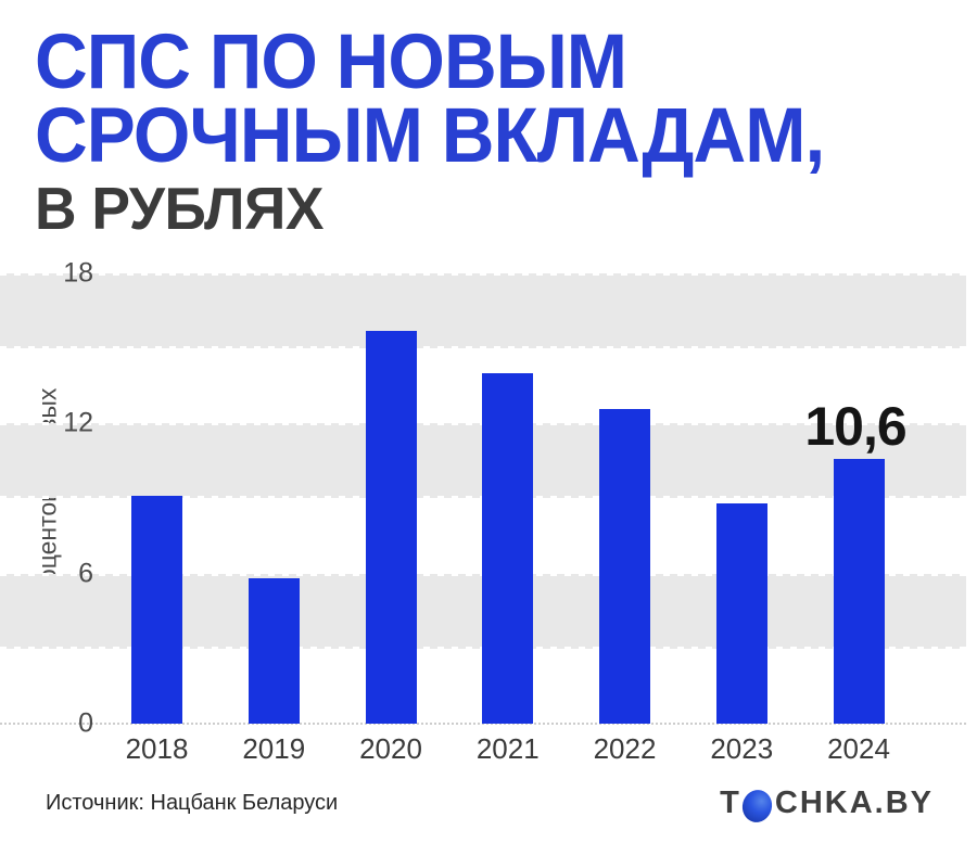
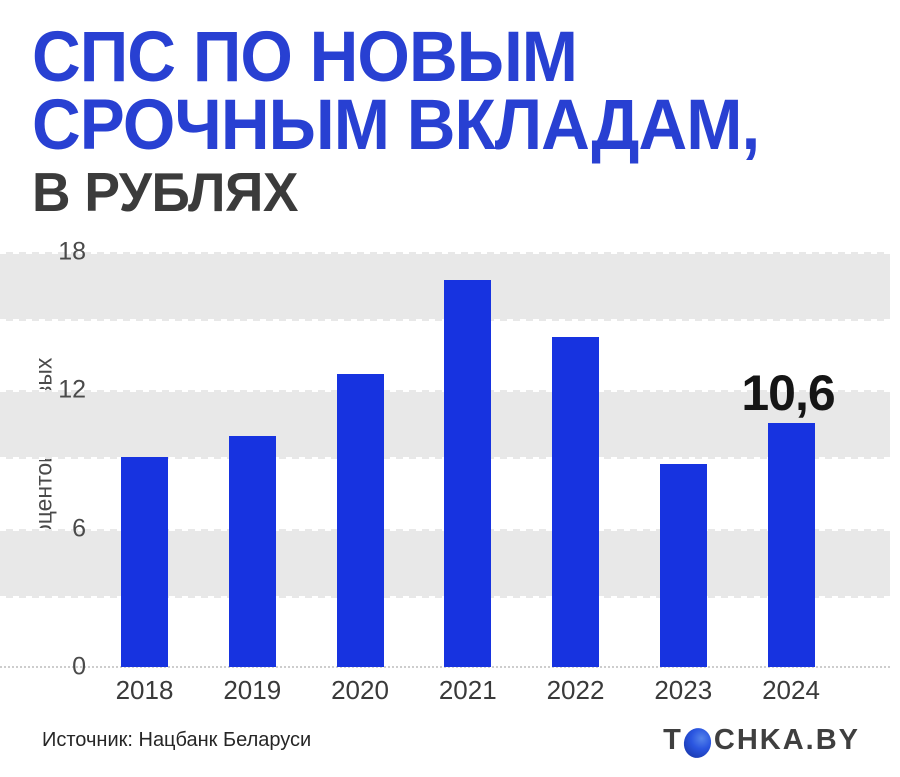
2019: 5.8 -> 10.0
2020: 15.7 -> 12.7
2021: 14.0 -> 16.8
2022: 12.6 -> 14.3
